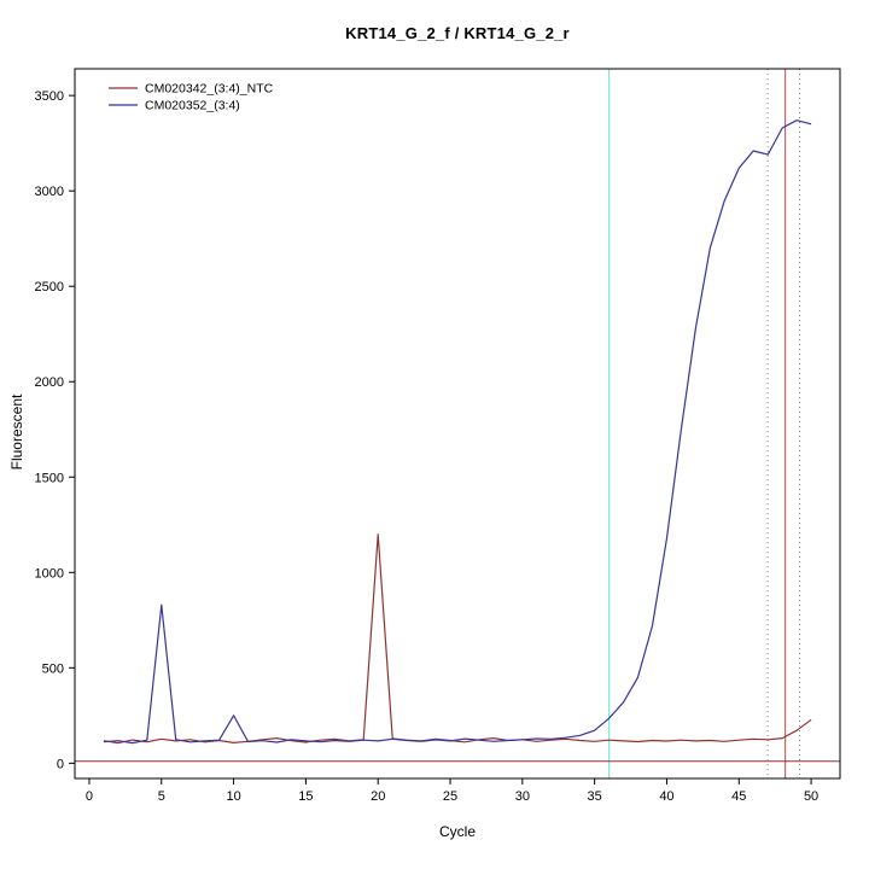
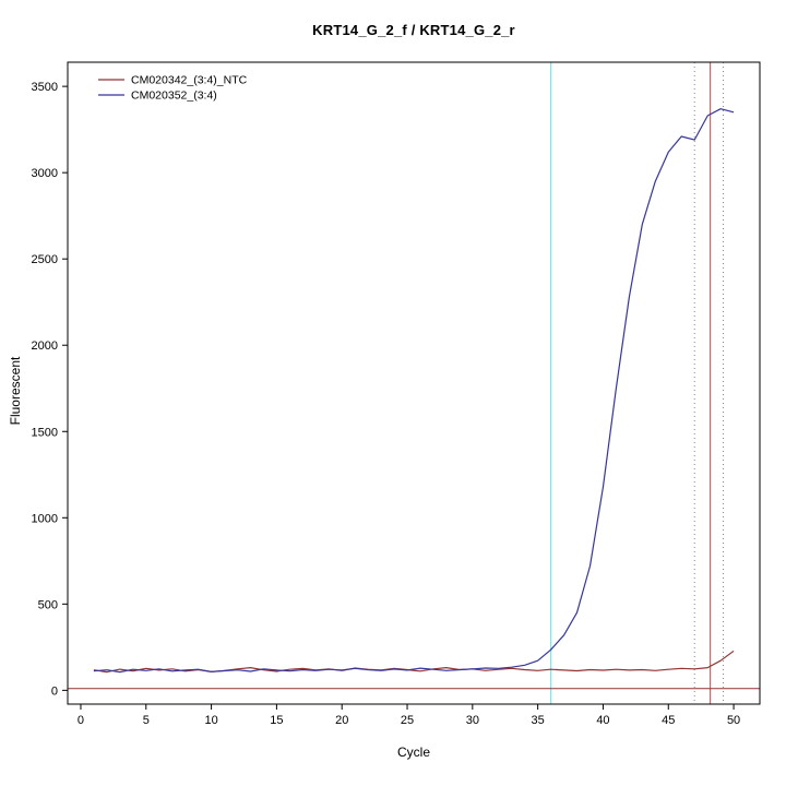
CM020352_(3:4)/5: 830 -> 110
CM020352_(3:4)/10: 250 -> 110
CM020342_(3:4)_NTC/20: 1200 -> 110
